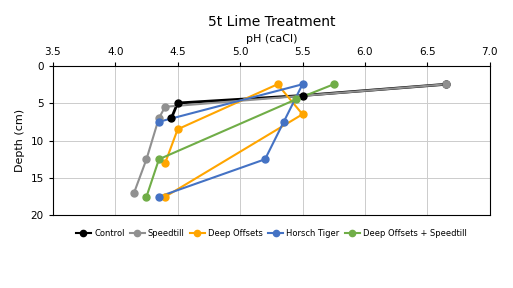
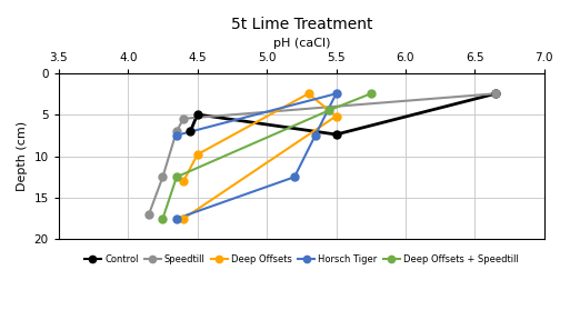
Deep Offsets/4.5: 8.5 -> 9.8
Control/5.5: 4.0 -> 7.4
Deep Offsets/5.5: 6.5 -> 5.2
